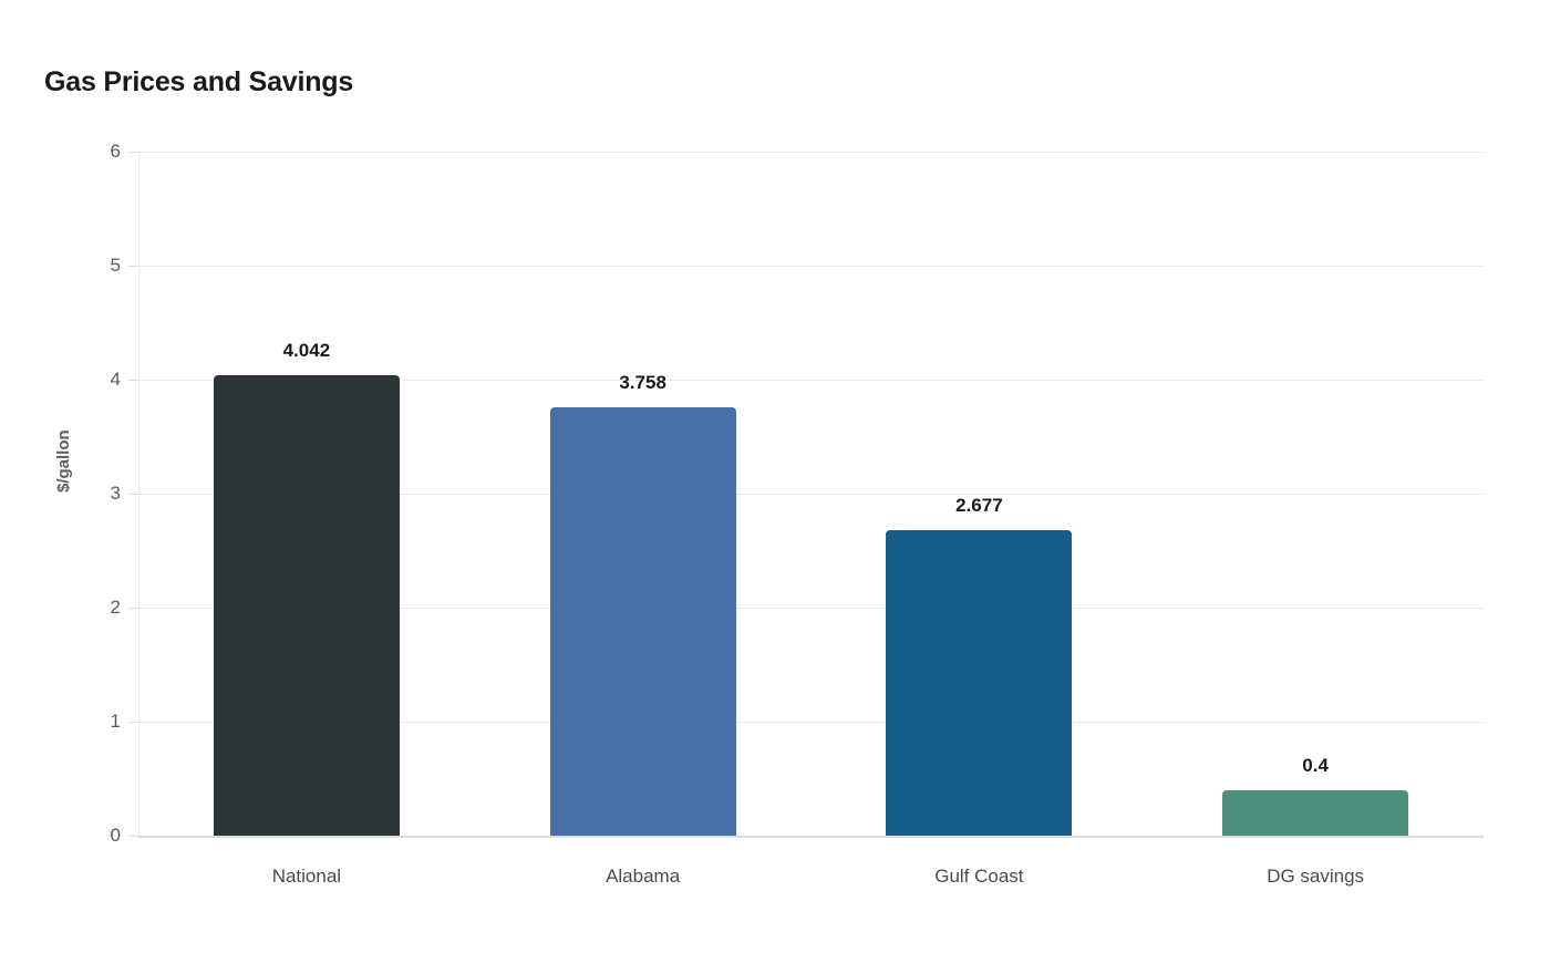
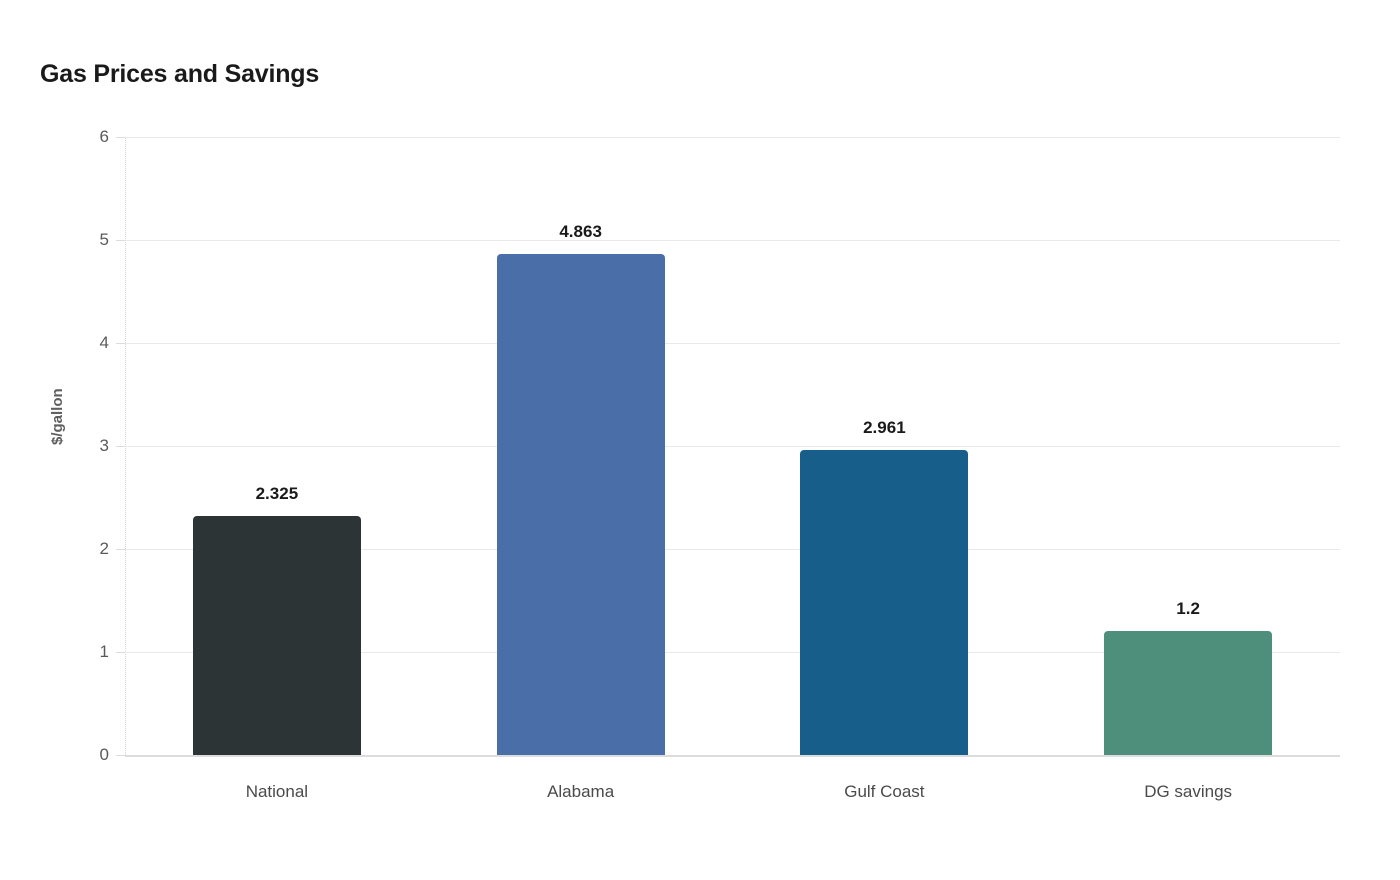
National: 4.042 -> 2.325
Alabama: 3.758 -> 4.863
Gulf Coast: 2.677 -> 2.961
DG savings: 0.4 -> 1.2
